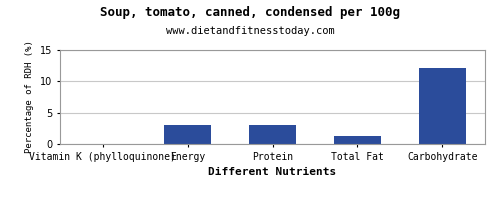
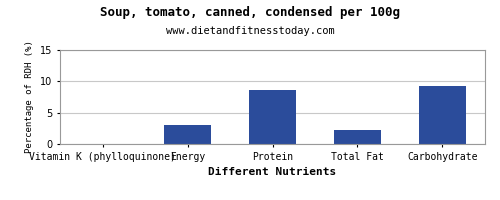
Protein: 3.0 -> 8.6
Total Fat: 1.2 -> 2.2
Carbohydrate: 12.1 -> 9.2
